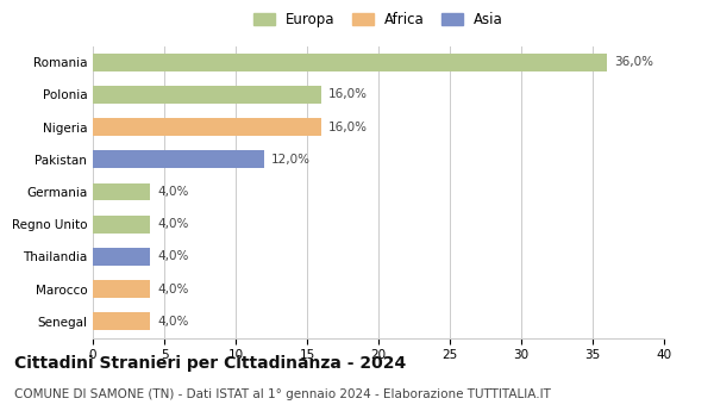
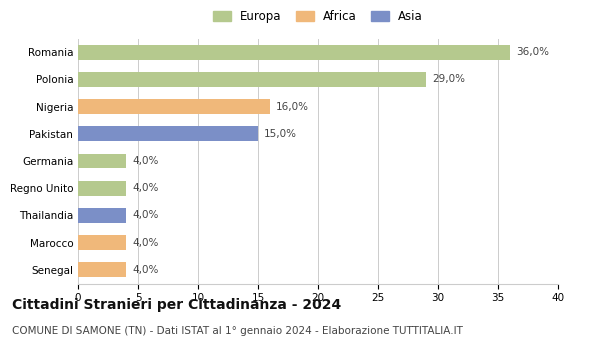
Polonia: 16,0% -> 29,0%
Pakistan: 12,0% -> 15,0%
